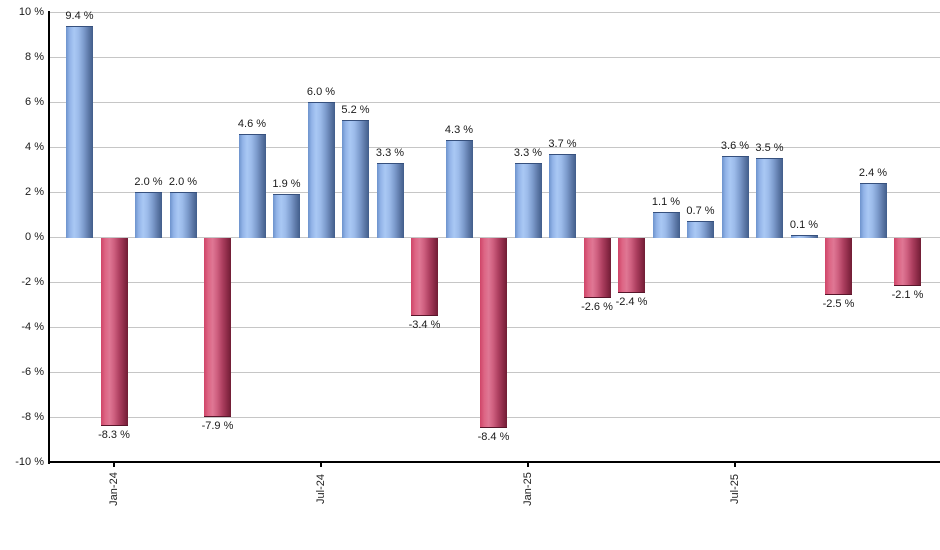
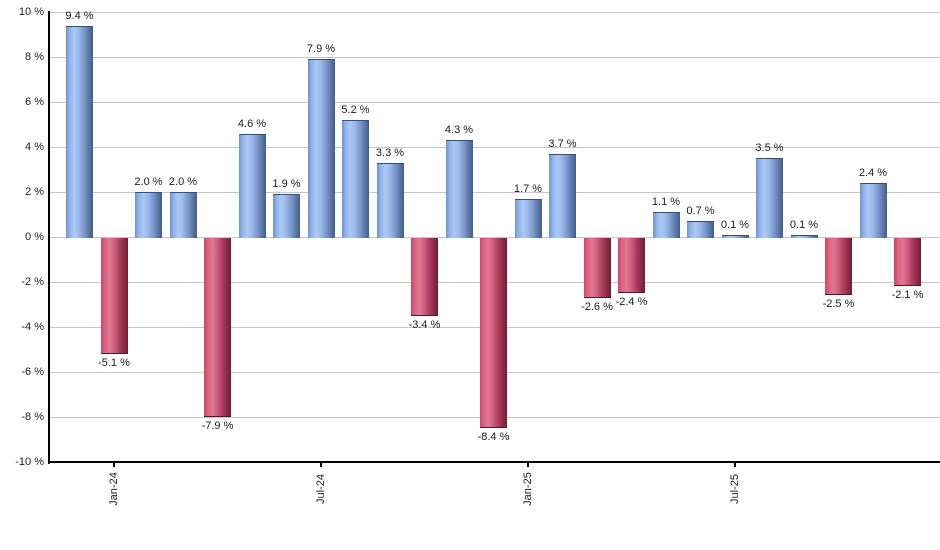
Jan-24: -8.3 -> -5.1
Jul-24: 6.0 -> 7.9
Jan-25: 3.3 -> 1.7
Jul-25: 3.6 -> 0.1
